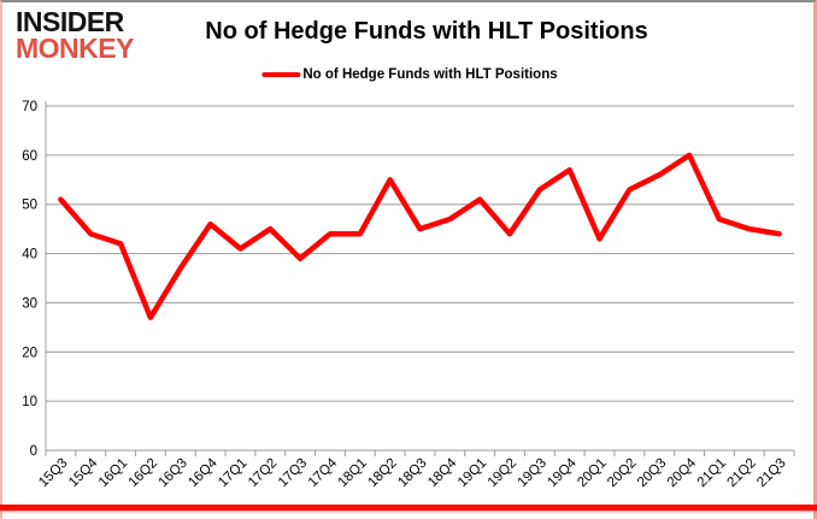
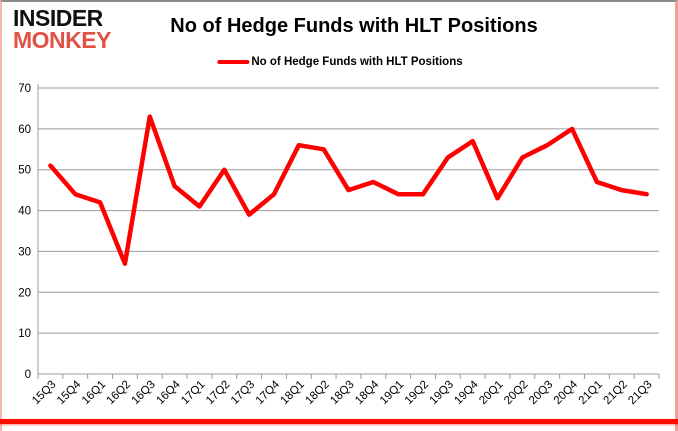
16Q3: 37 -> 63
17Q2: 45 -> 50
18Q1: 44 -> 56
19Q1: 51 -> 44
